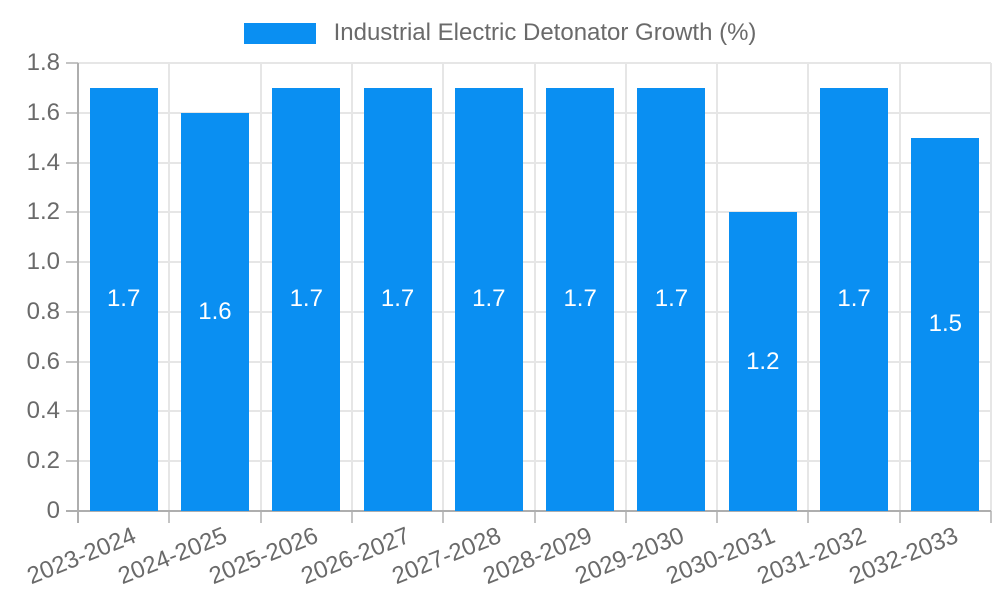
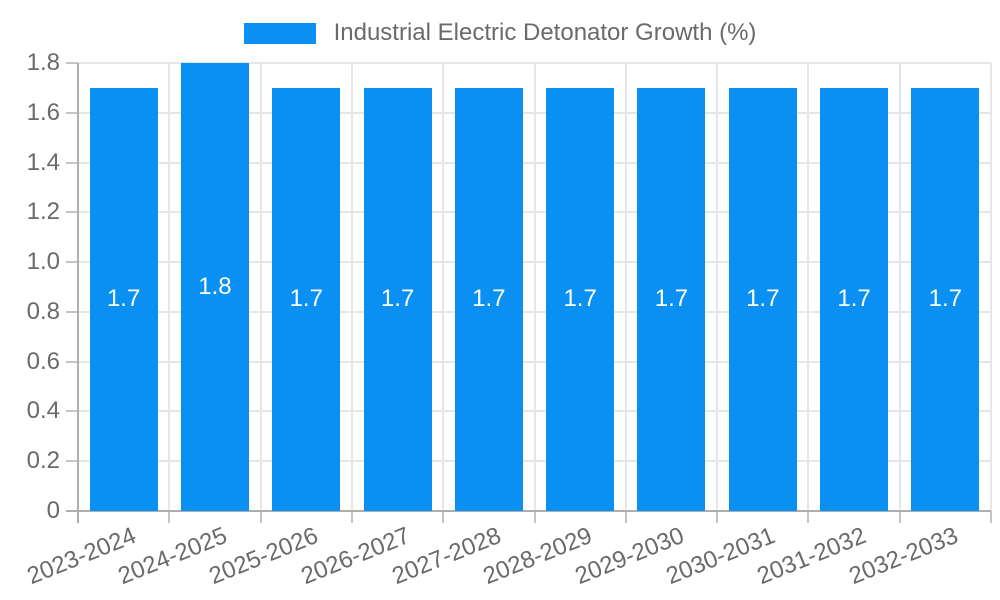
2024-2025: 1.6 -> 1.8
2030-2031: 1.2 -> 1.7
2032-2033: 1.5 -> 1.7
